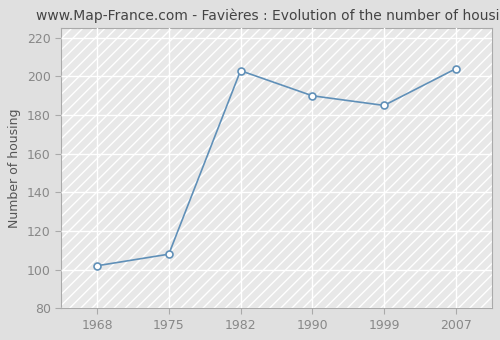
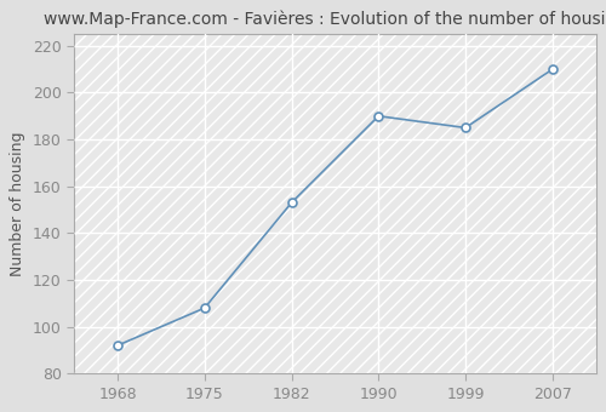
1968: 102 -> 92
1982: 203 -> 153
2007: 204 -> 210
